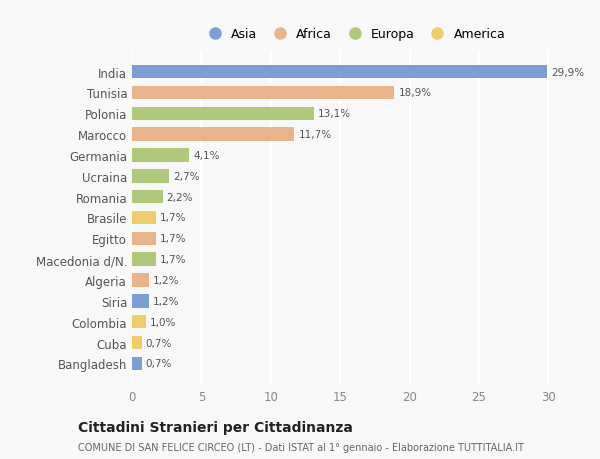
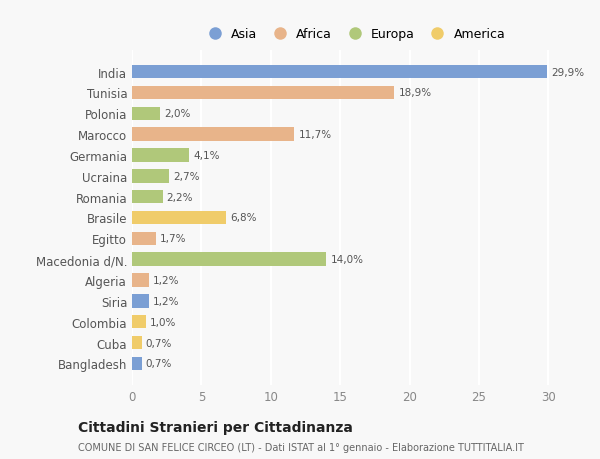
Polonia: 13,1% -> 2,0%
Brasile: 1,7% -> 6,8%
Macedonia d/N.: 1,7% -> 14,0%
